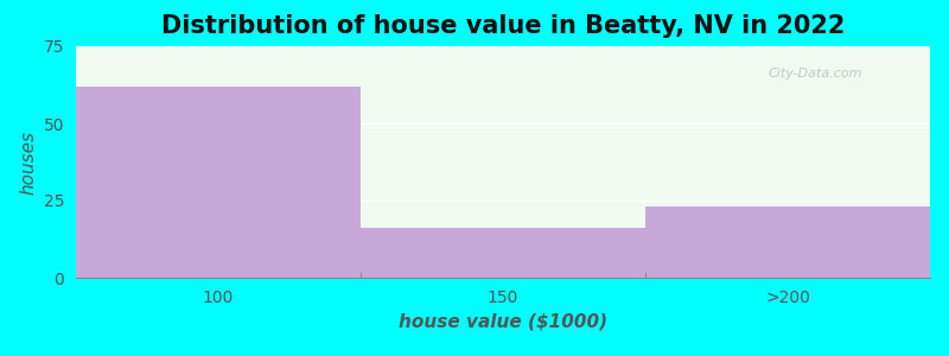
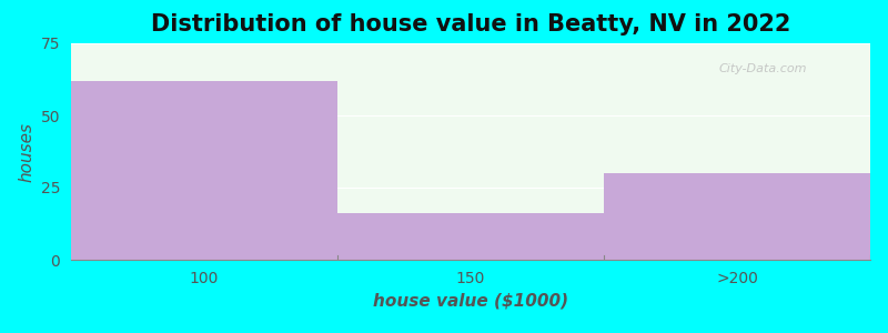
>200: 23 -> 30
